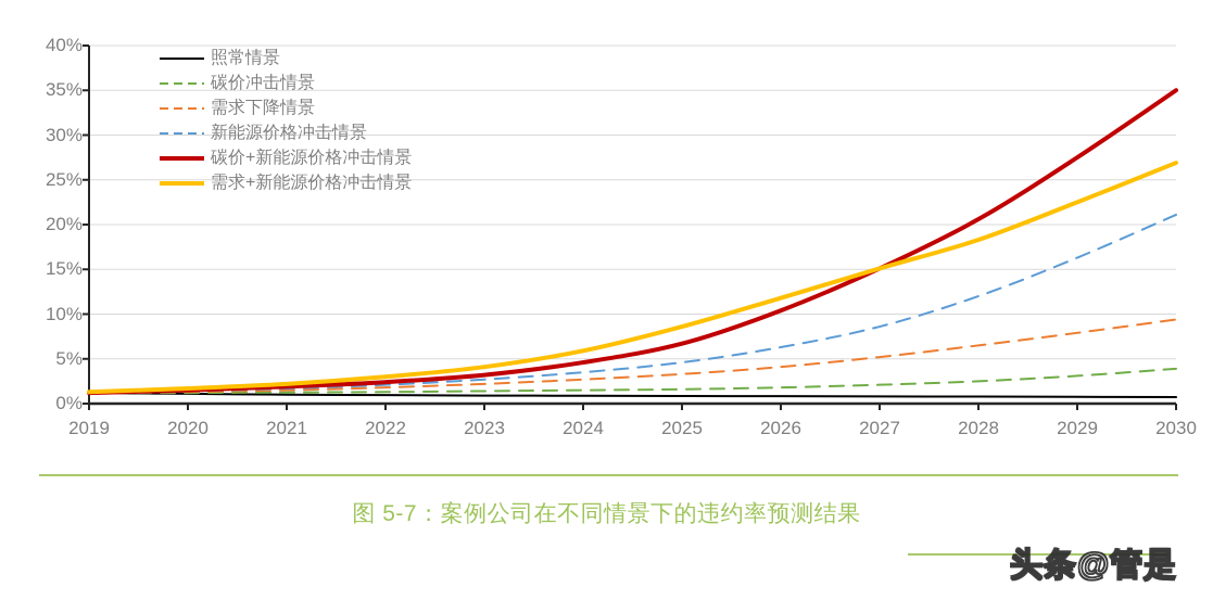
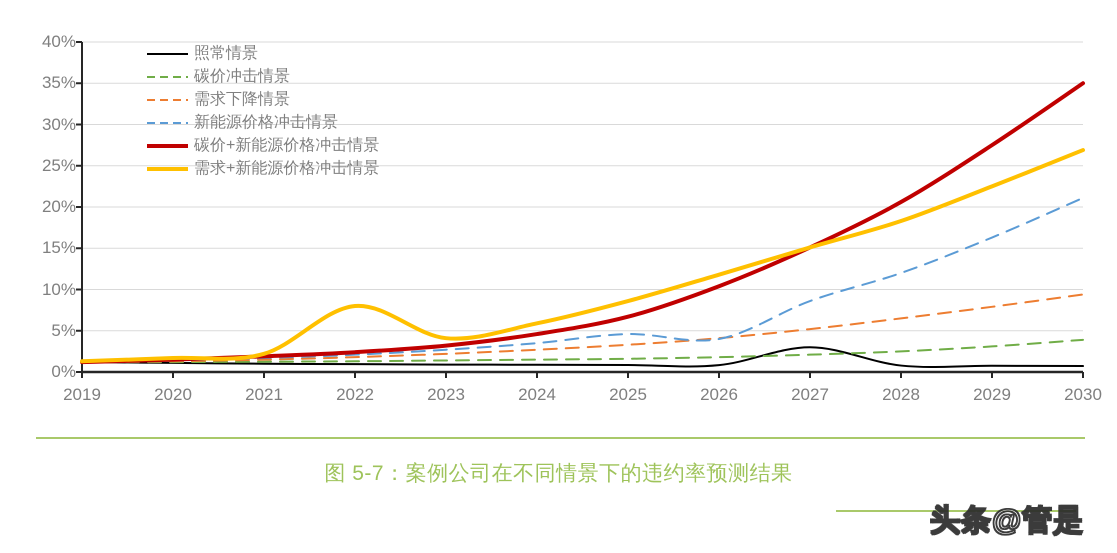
需求+新能源价格冲击情景/2022: 3% -> 8%
新能源价格冲击情景/2026: 6% -> 4%
照常情景/2027: 1% -> 3%
